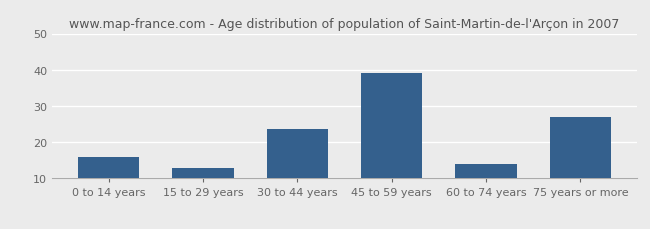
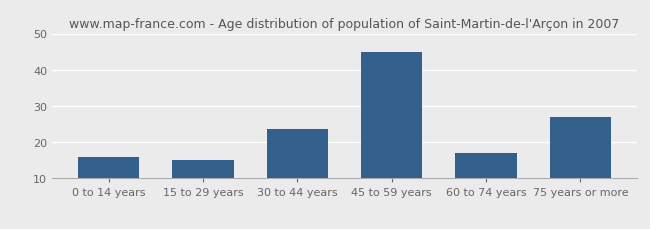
15 to 29 years: 13.0 -> 15.0
45 to 59 years: 39.0 -> 45.0
60 to 74 years: 14.0 -> 17.0
